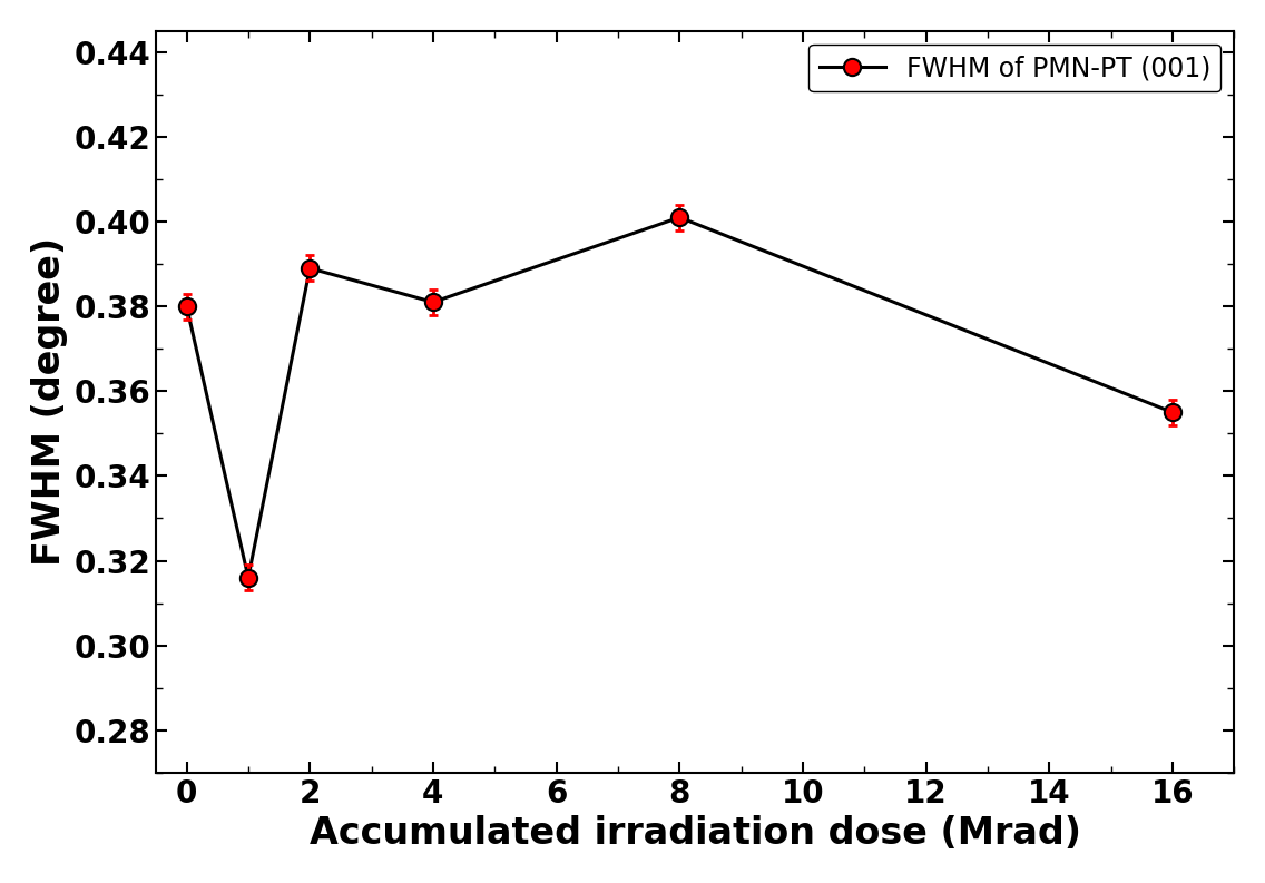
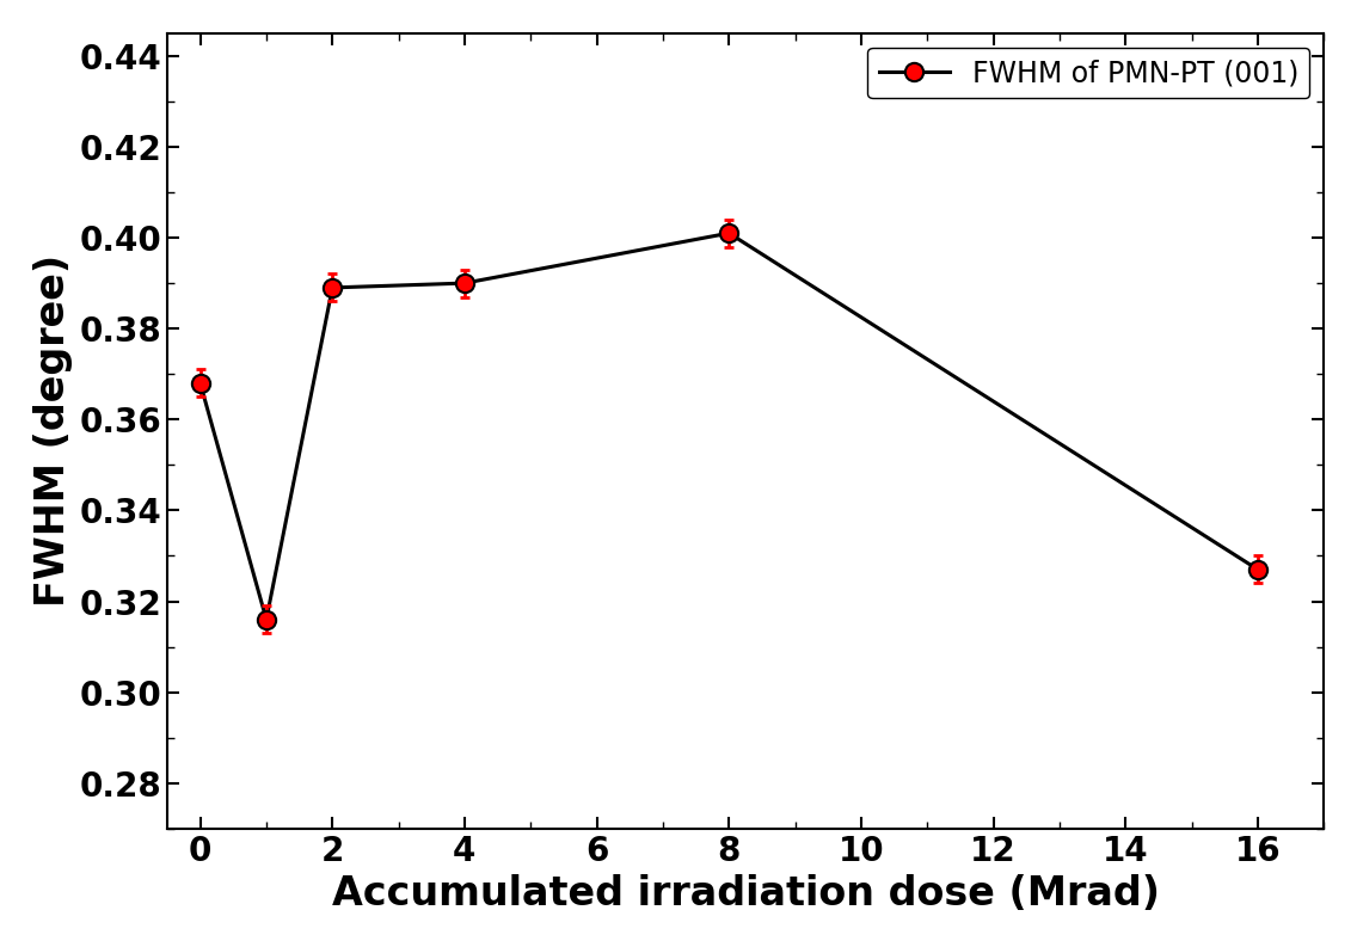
0: 0.380 -> 0.368
4: 0.381 -> 0.390
16: 0.355 -> 0.327
